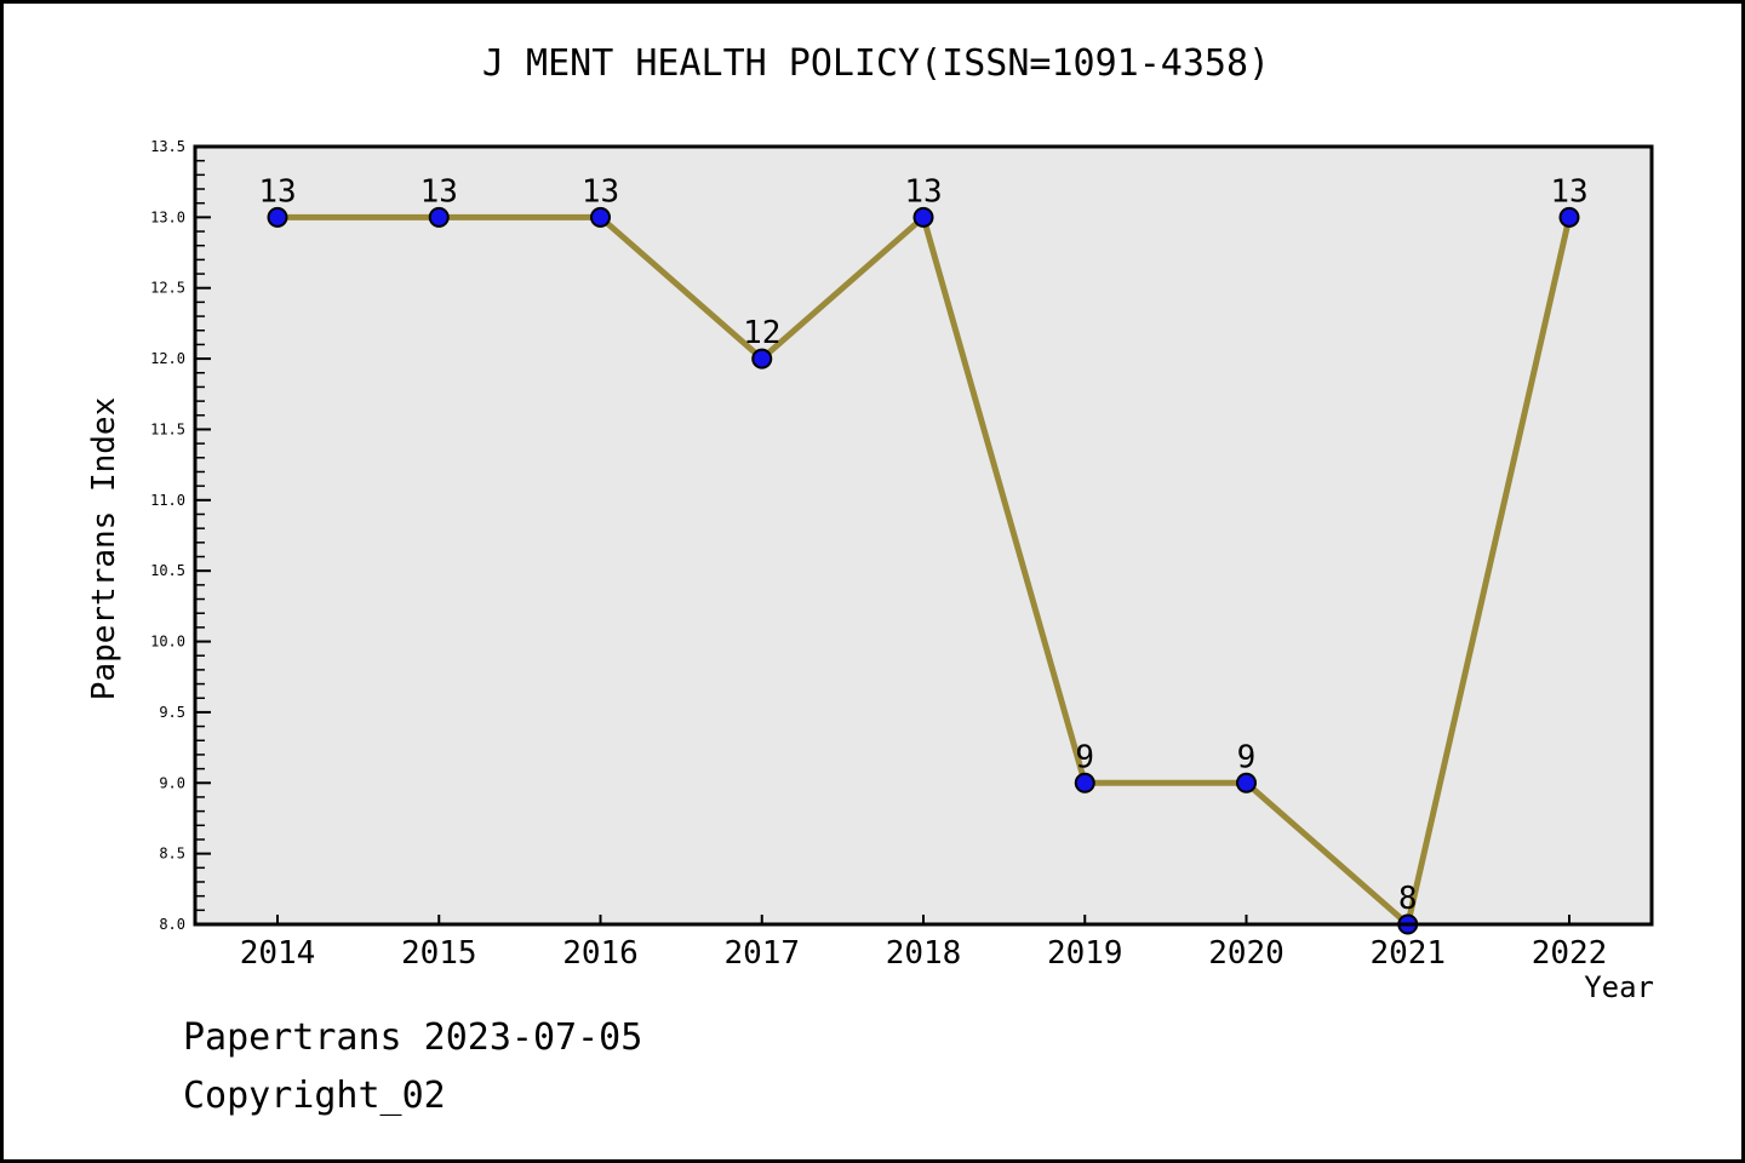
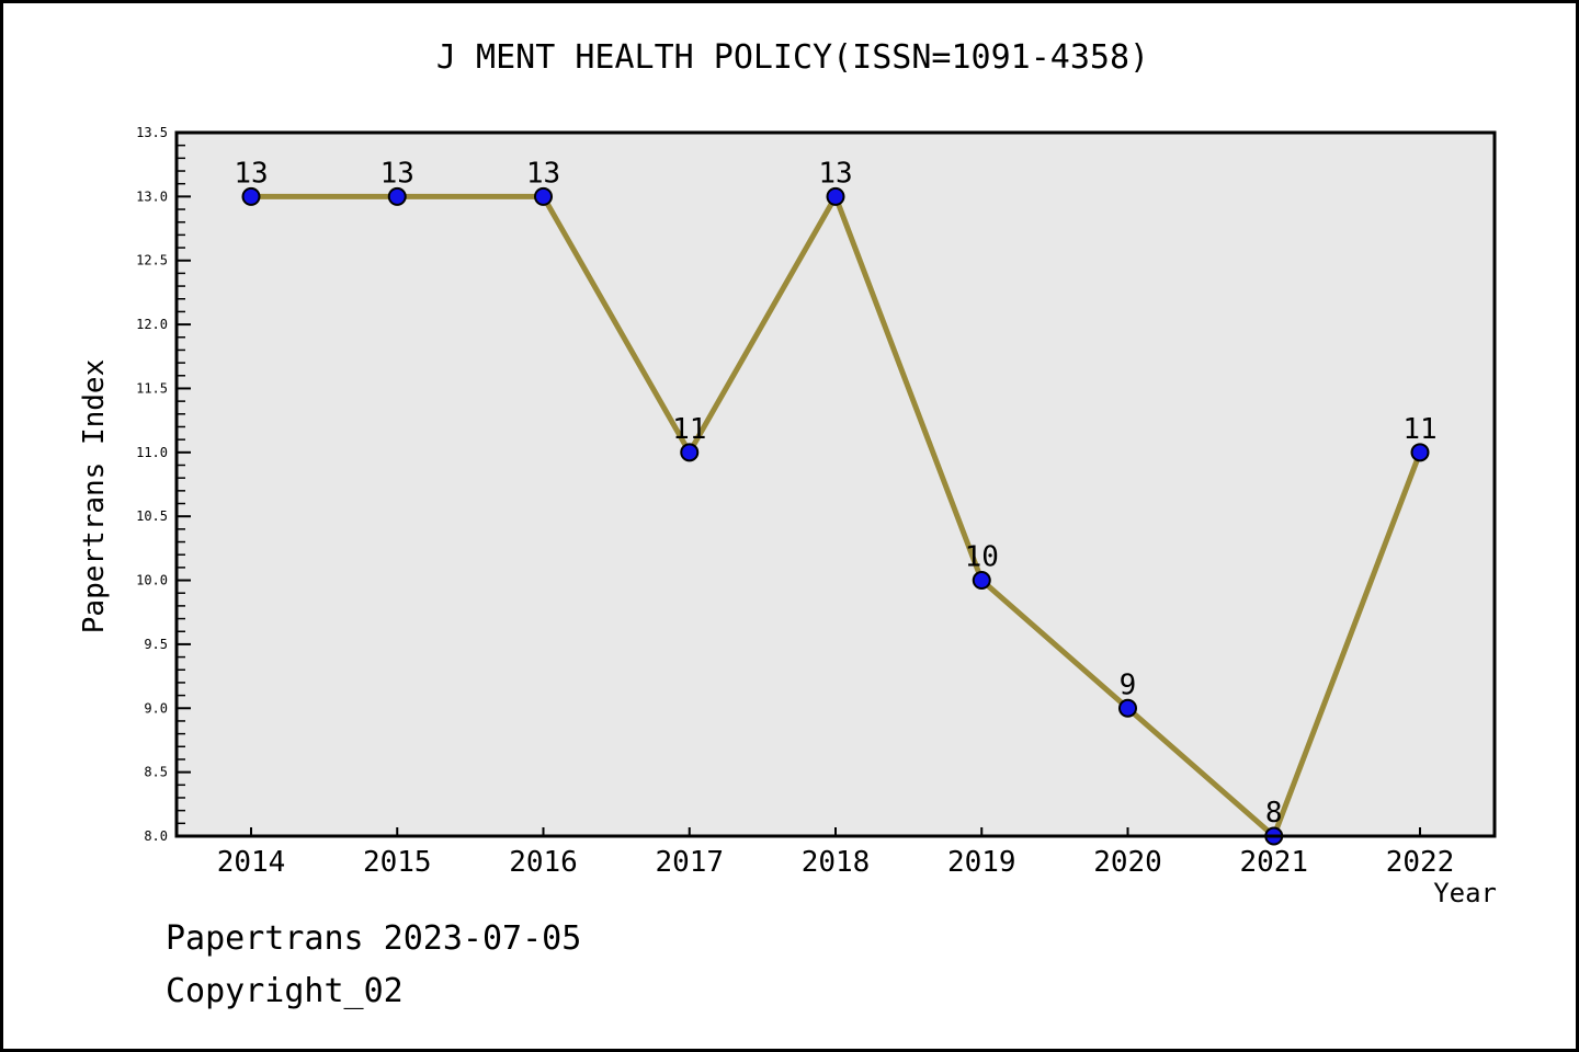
2017: 12 -> 11
2019: 9 -> 10
2022: 13 -> 11
